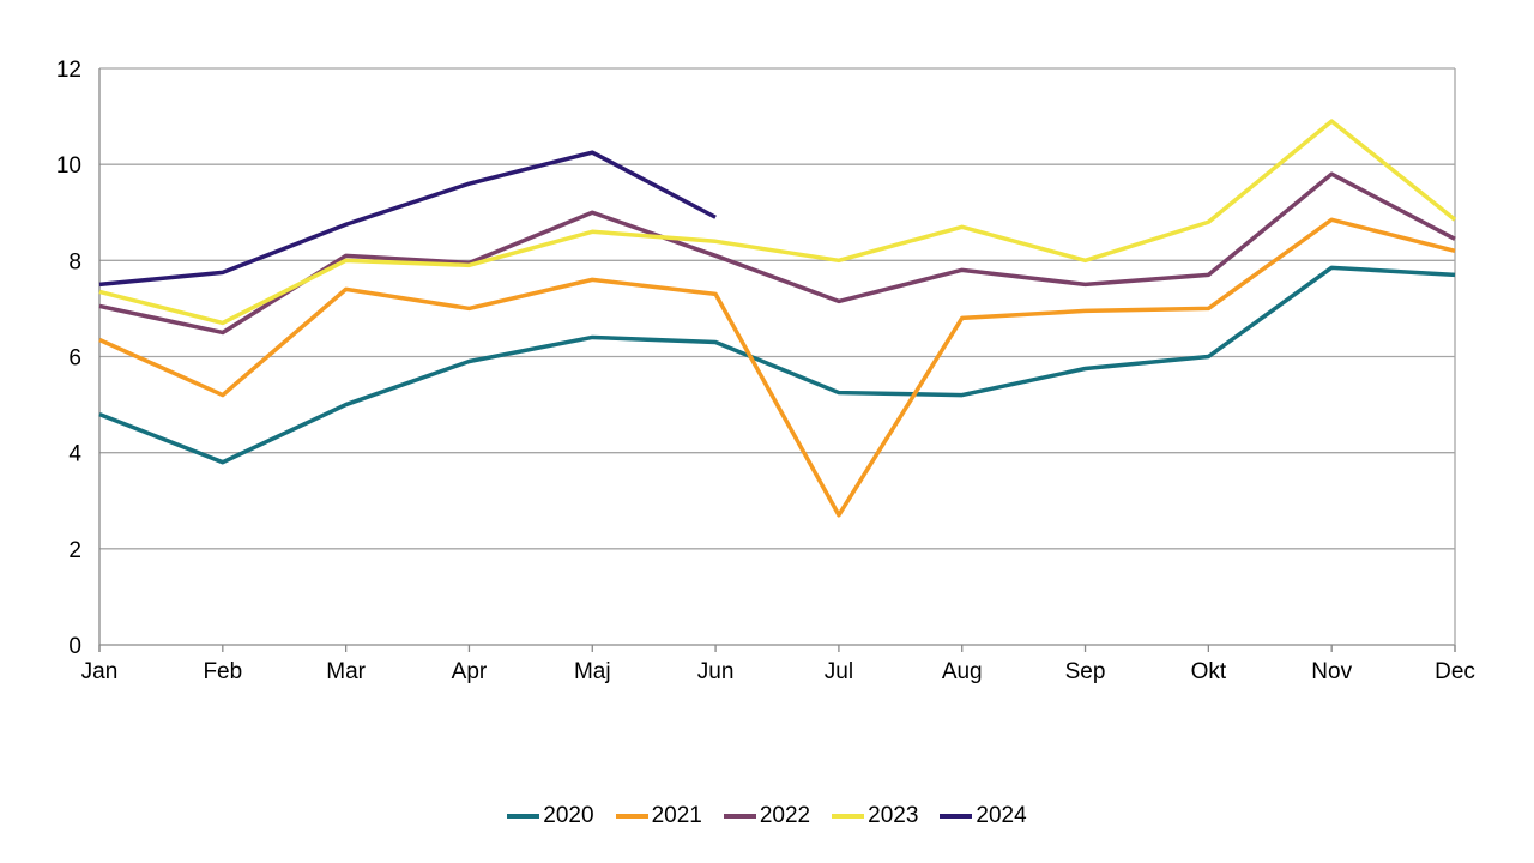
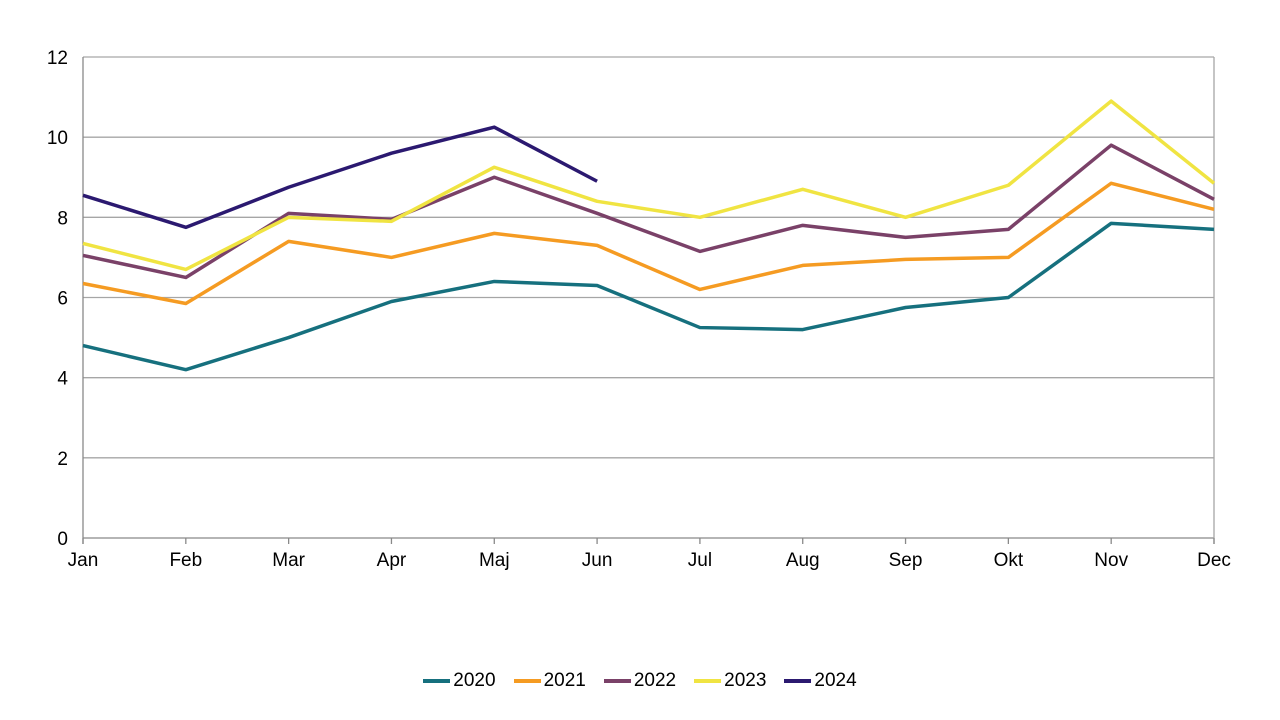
2024/Jan: 7.5 -> 8.6
2020/Feb: 3.8 -> 4.2
2021/Feb: 5.2 -> 5.8
2023/Maj: 8.6 -> 9.2
2021/Jul: 2.7 -> 6.2
